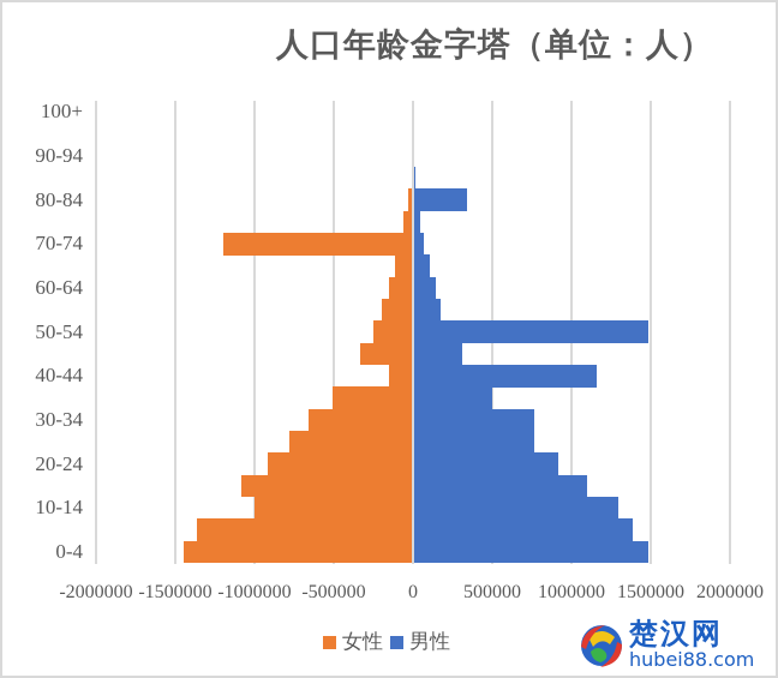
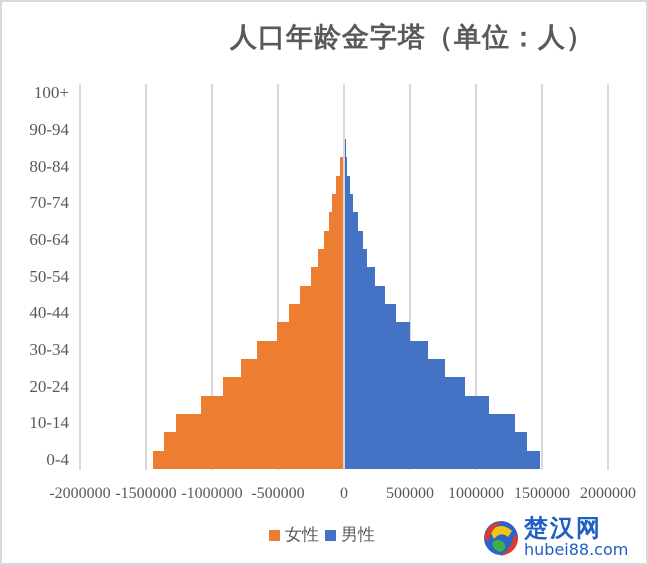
女性/10-14: 1000000 -> 1270000
男性/30-34: 760000 -> 630000
女性/40-44: 150000 -> 420000
男性/40-44: 1150000 -> 390000
男性/50-54: 1480000 -> 230000
女性/70-74: 1200000 -> 90000
男性/80-84: 330000 -> 20000
